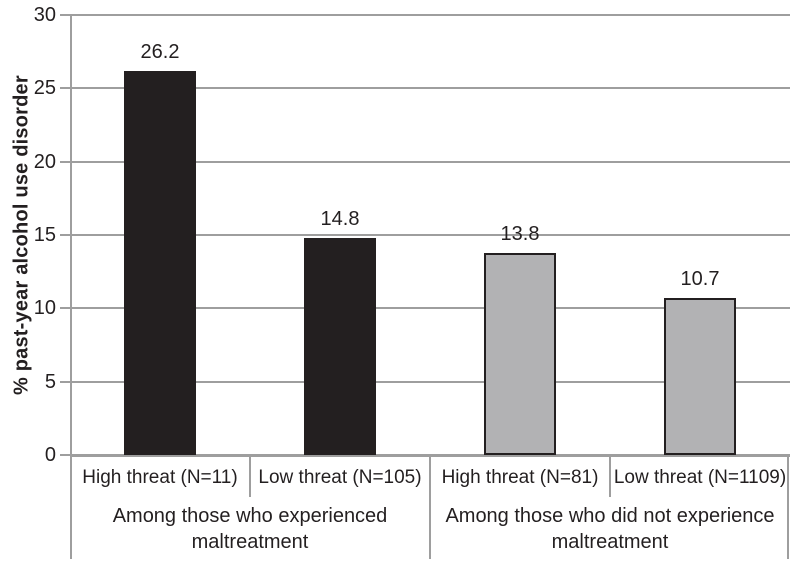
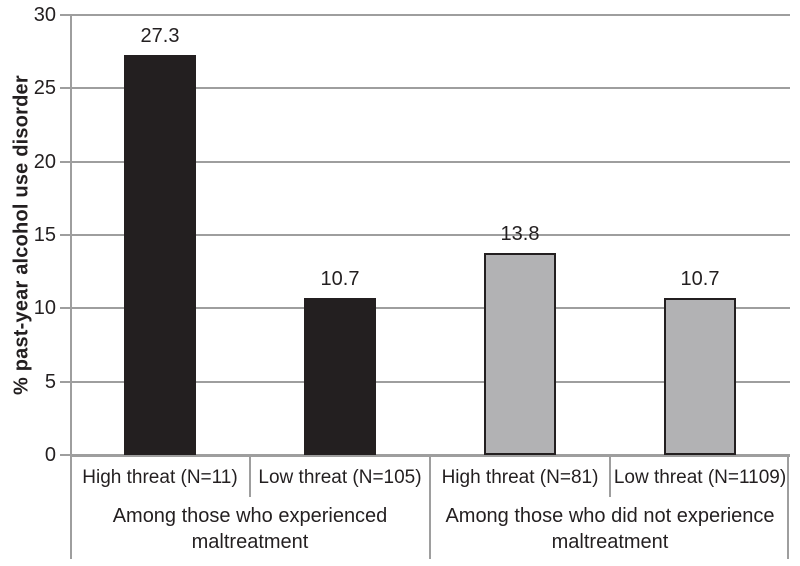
High threat (N=11): 26.2 -> 27.3
Low threat (N=105): 14.8 -> 10.7
